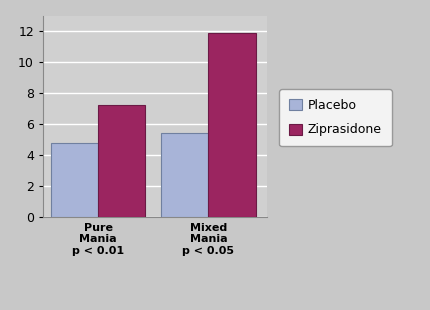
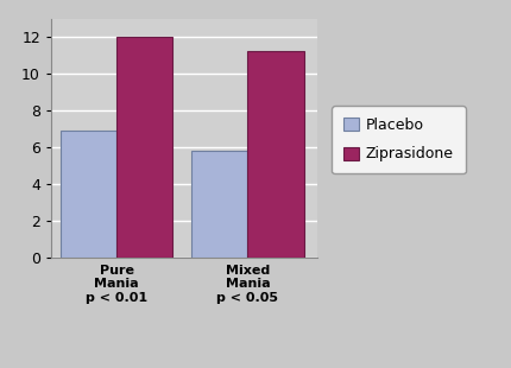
Placebo/Pure Mania p < 0.01: 4.8 -> 6.9
Ziprasidone/Pure Mania p < 0.01: 7.2 -> 12.0
Placebo/Mixed Mania p < 0.05: 5.4 -> 5.8
Ziprasidone/Mixed Mania p < 0.05: 11.9 -> 11.2
